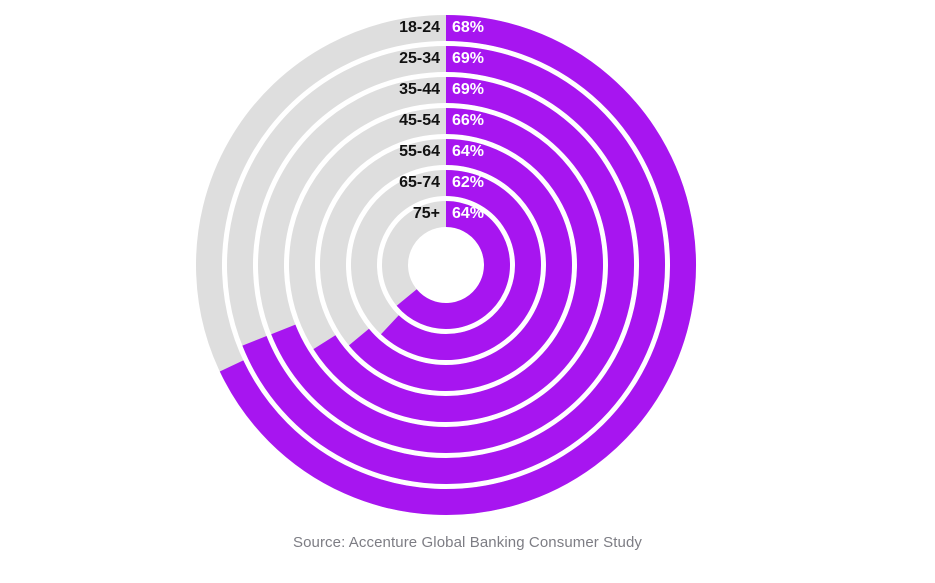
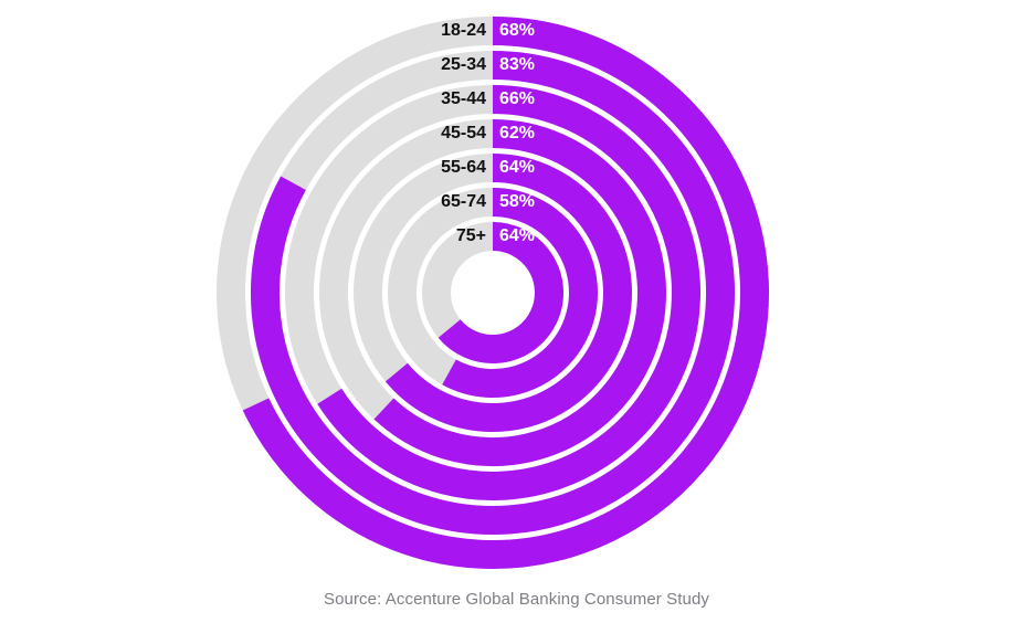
25-34: 69% -> 83%
35-44: 69% -> 66%
45-54: 66% -> 62%
65-74: 62% -> 58%
